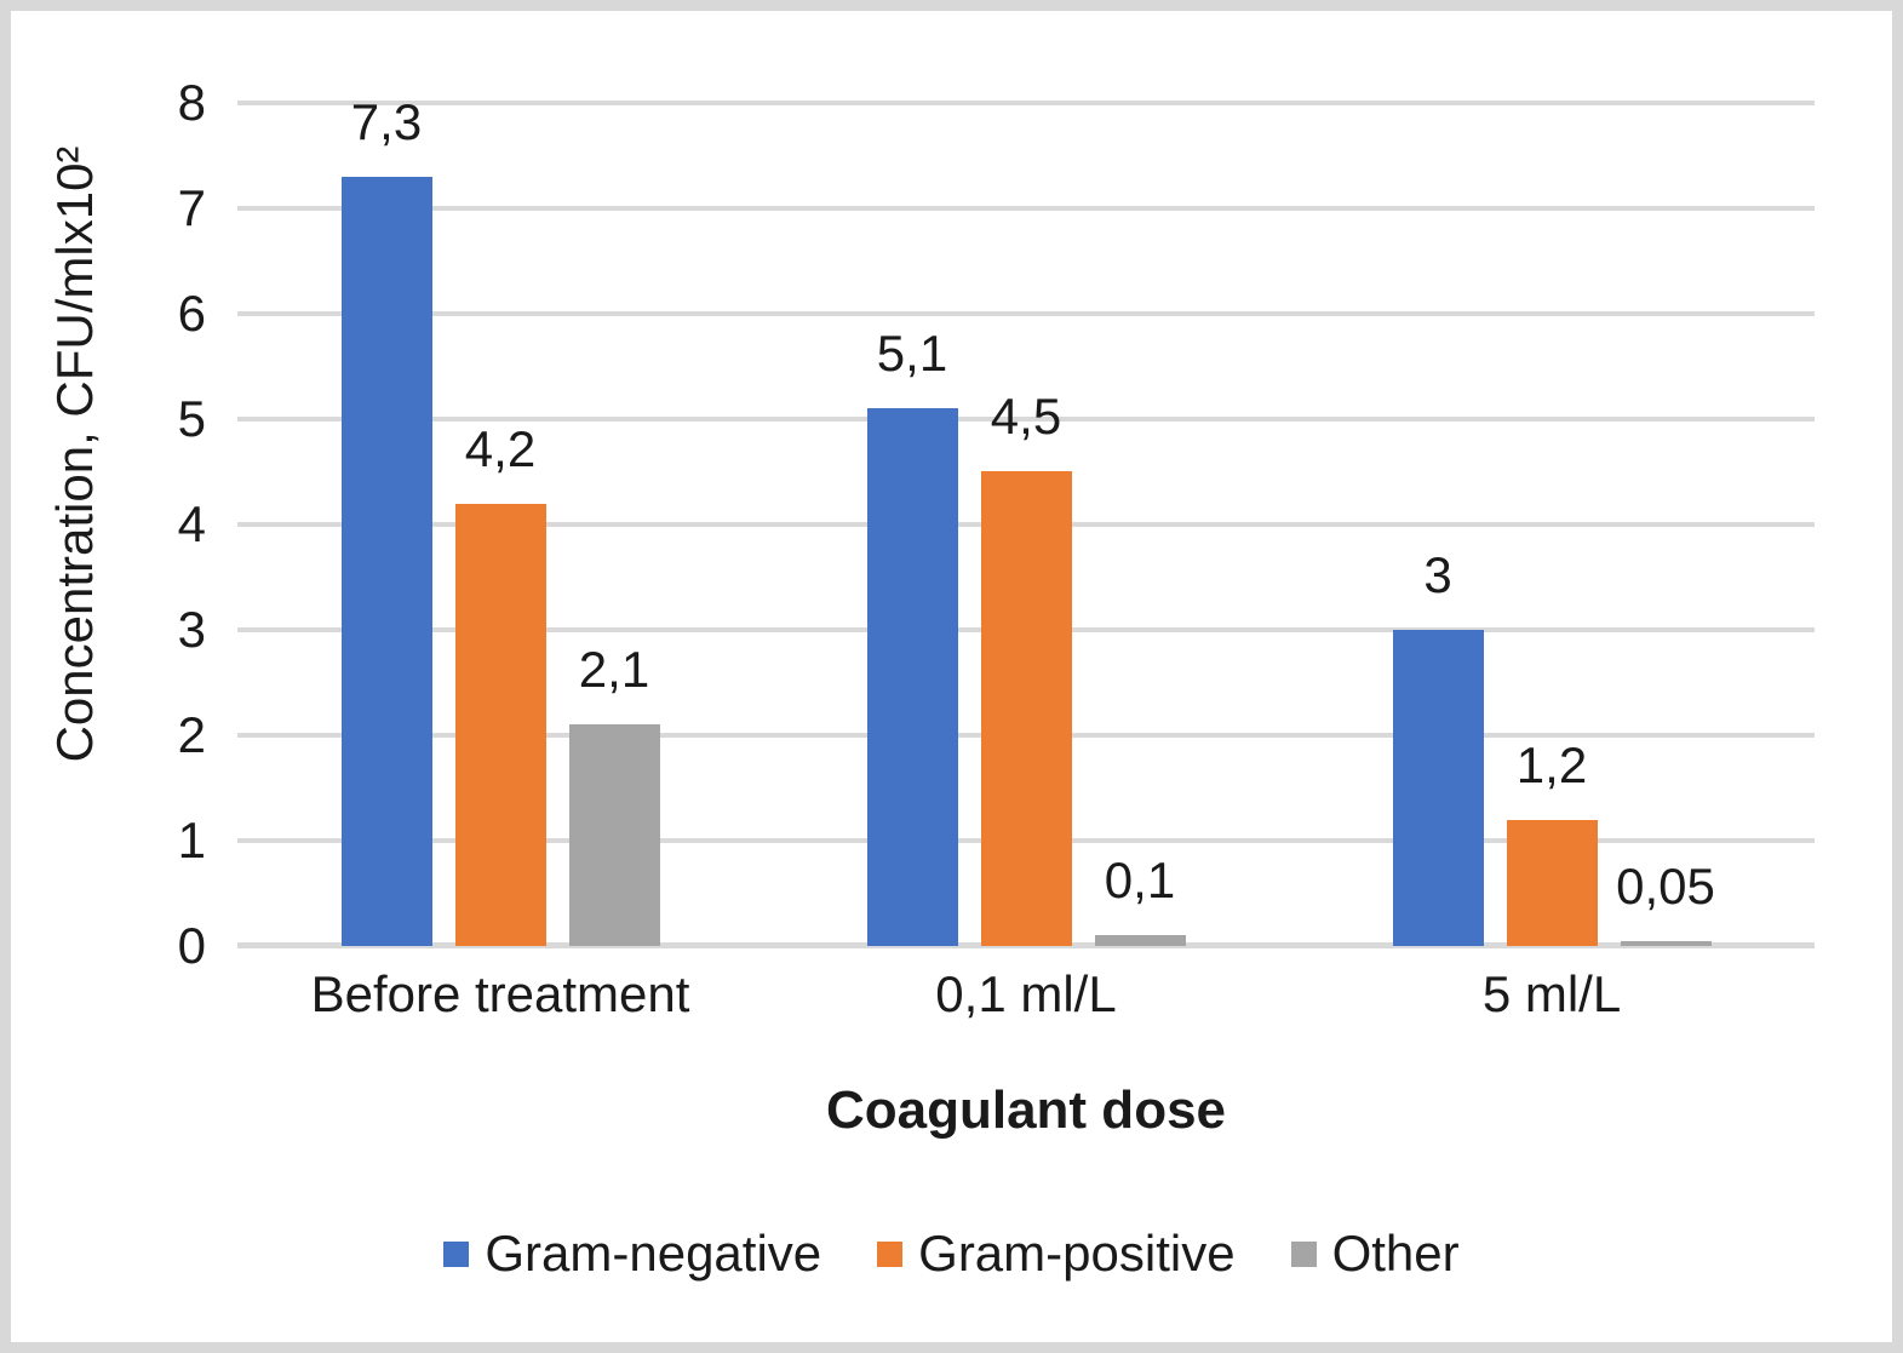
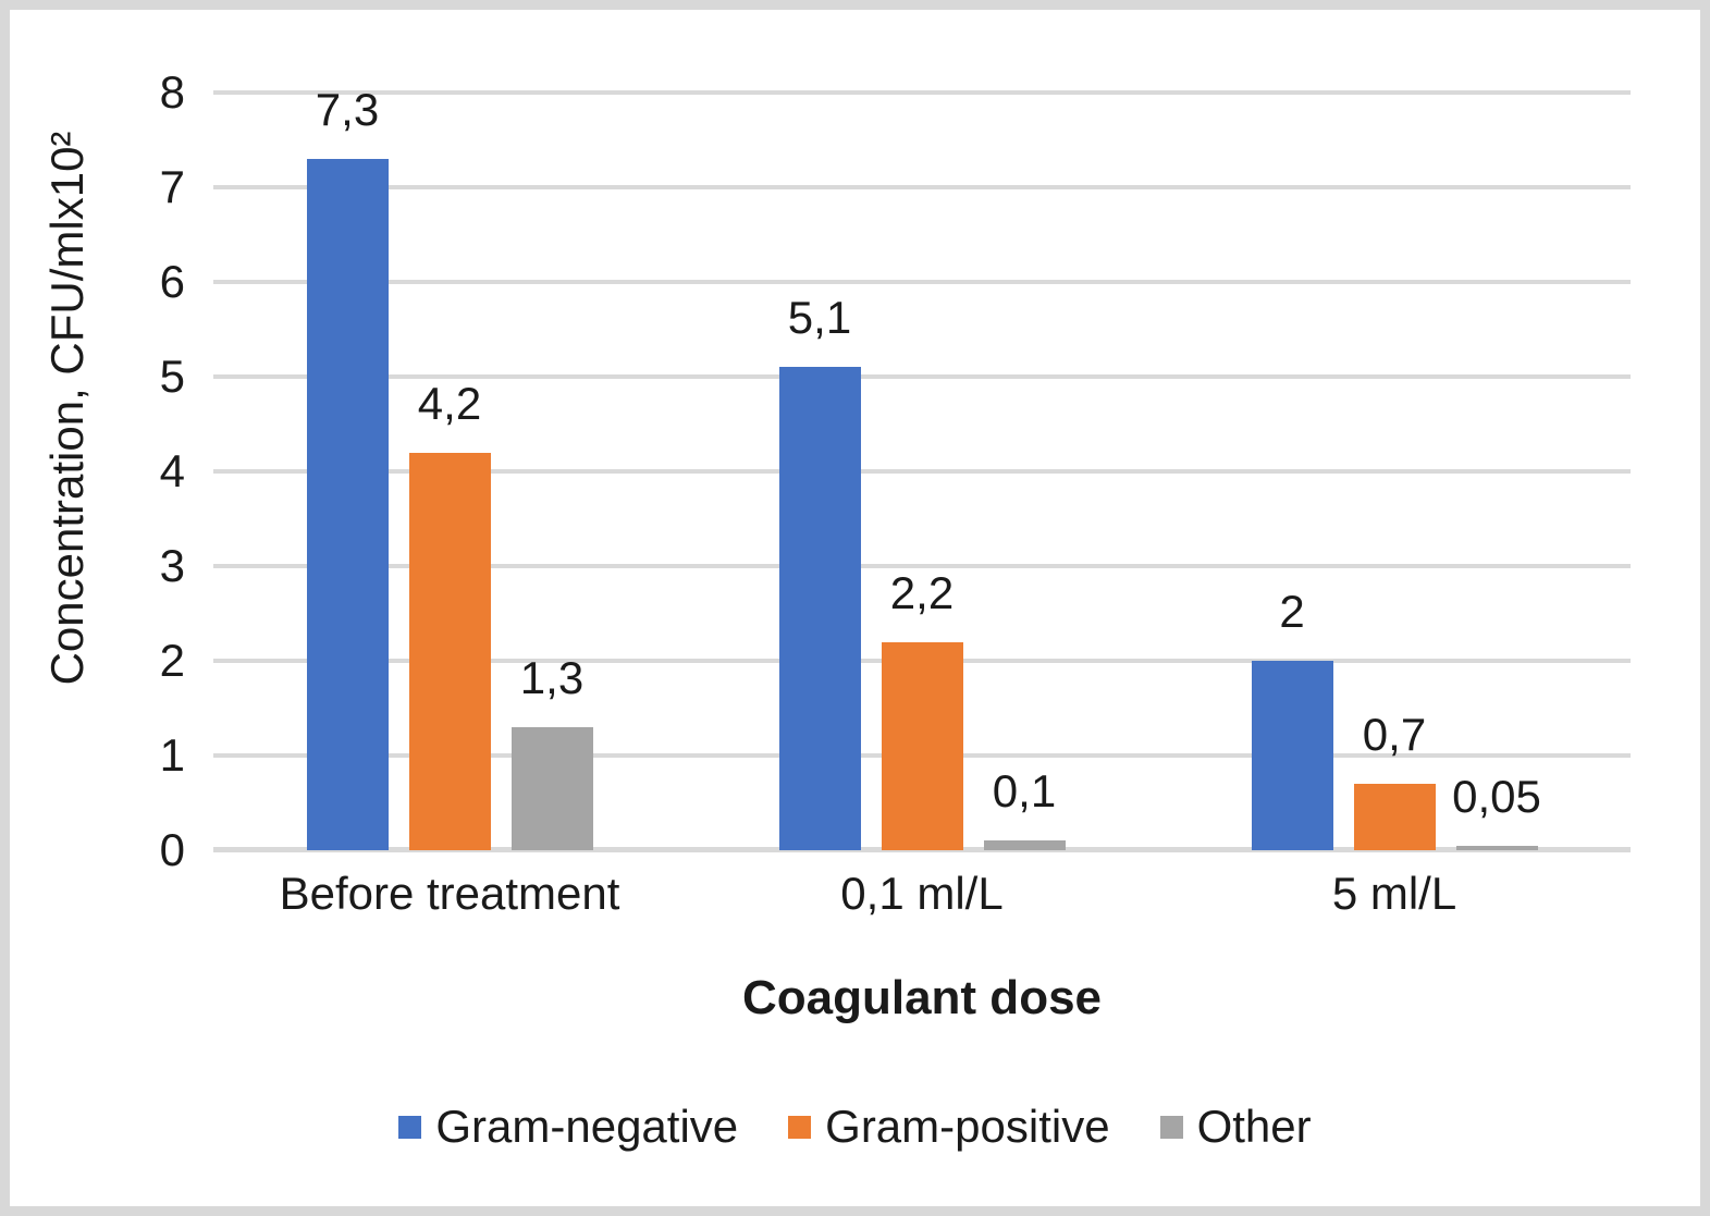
Other/Before treatment: 2,1 -> 1,3
Gram-positive/0,1 ml/L: 4,5 -> 2,2
Gram-negative/5 ml/L: 3 -> 2
Gram-positive/5 ml/L: 1,2 -> 0,7
